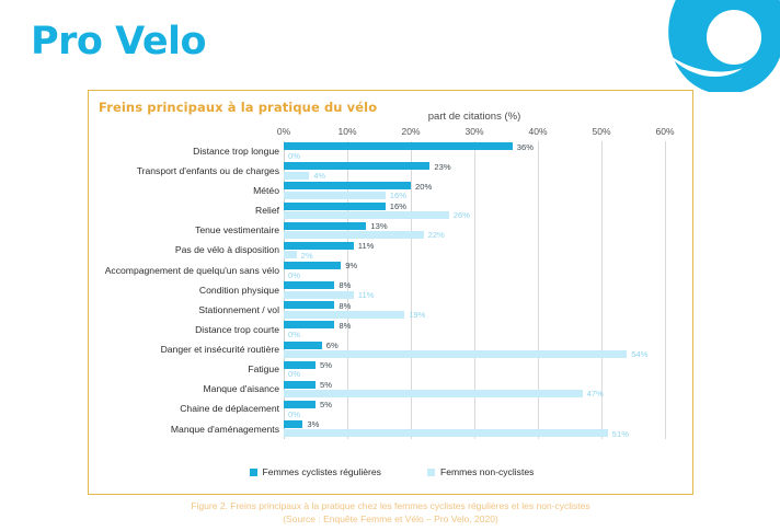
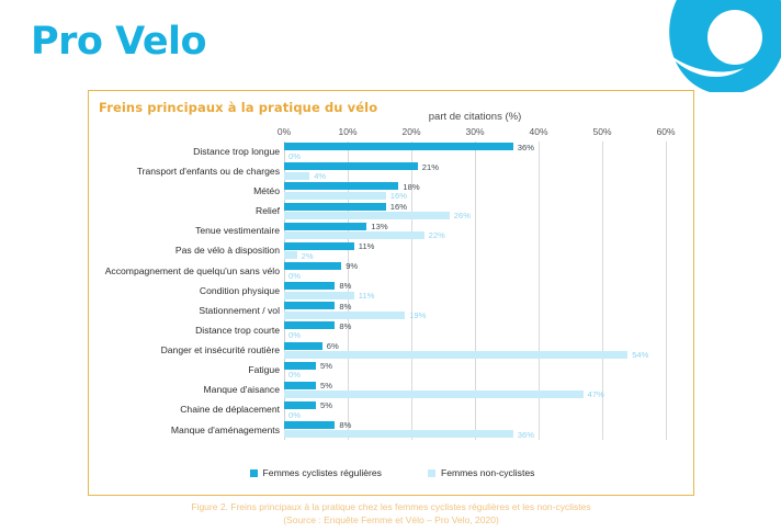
Femmes cyclistes régulières/Transport d'enfants ou de charges: 23% -> 21%
Femmes cyclistes régulières/Météo: 20% -> 18%
Femmes cyclistes régulières/Manque d'aménagements: 3% -> 8%
Femmes non-cyclistes/Manque d'aménagements: 51% -> 36%
